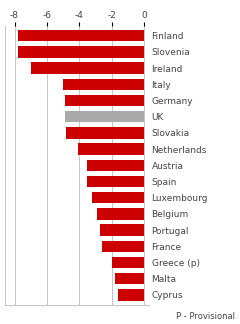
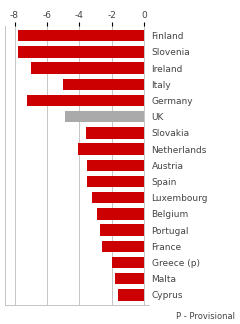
Germany: -4.9 -> -7.2
Slovakia: -4.8 -> -3.6
